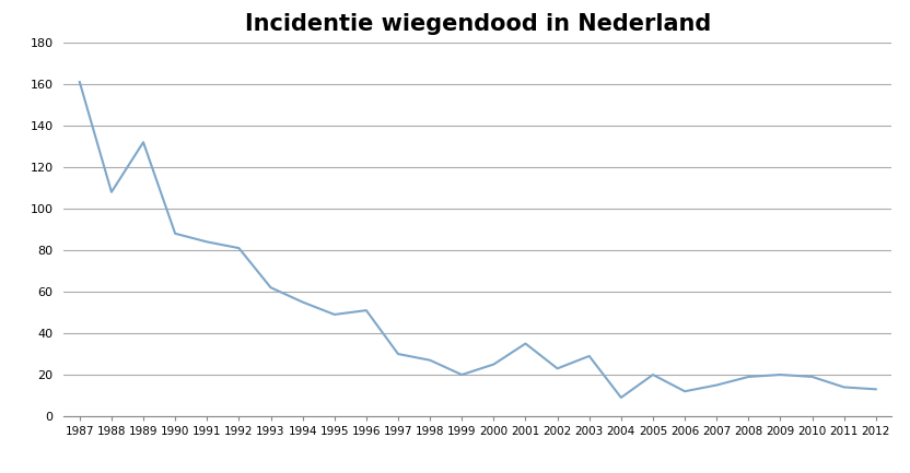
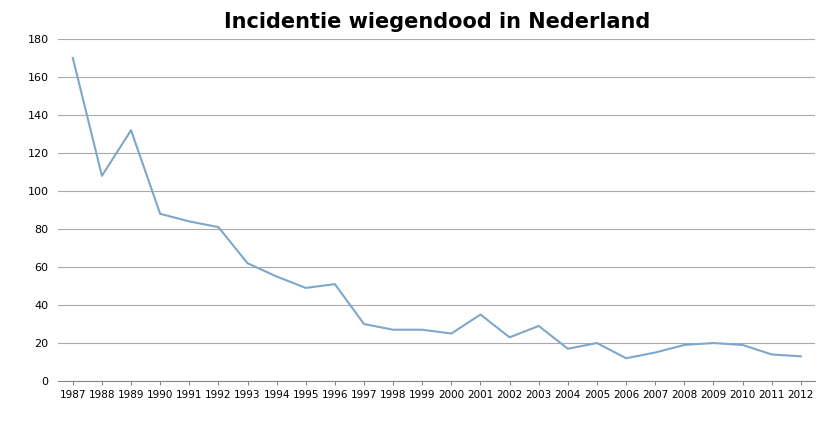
1987: 161 -> 170
1999: 20 -> 27
2004: 9 -> 17
